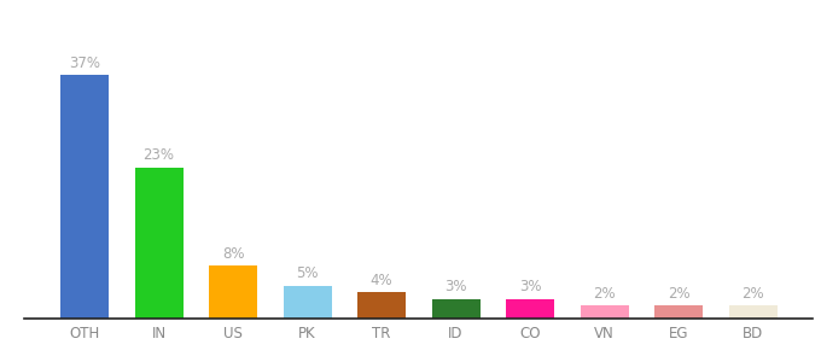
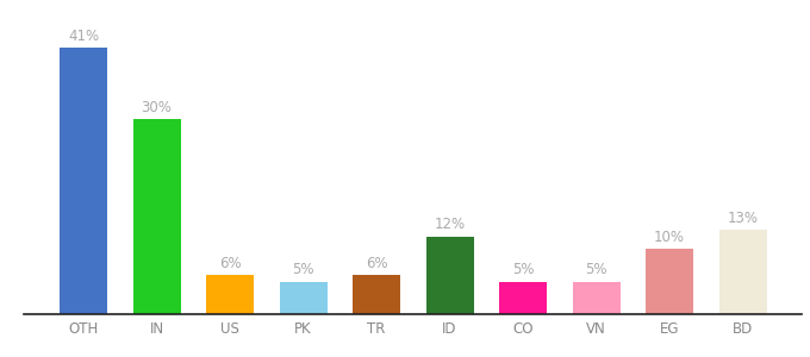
OTH: 37% -> 41%
IN: 23% -> 30%
US: 8% -> 6%
TR: 4% -> 6%
ID: 3% -> 12%
CO: 3% -> 5%
VN: 2% -> 5%
EG: 2% -> 10%
BD: 2% -> 13%
